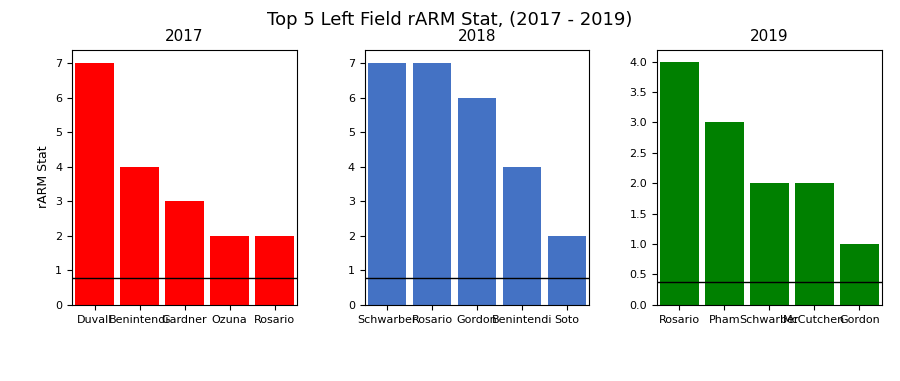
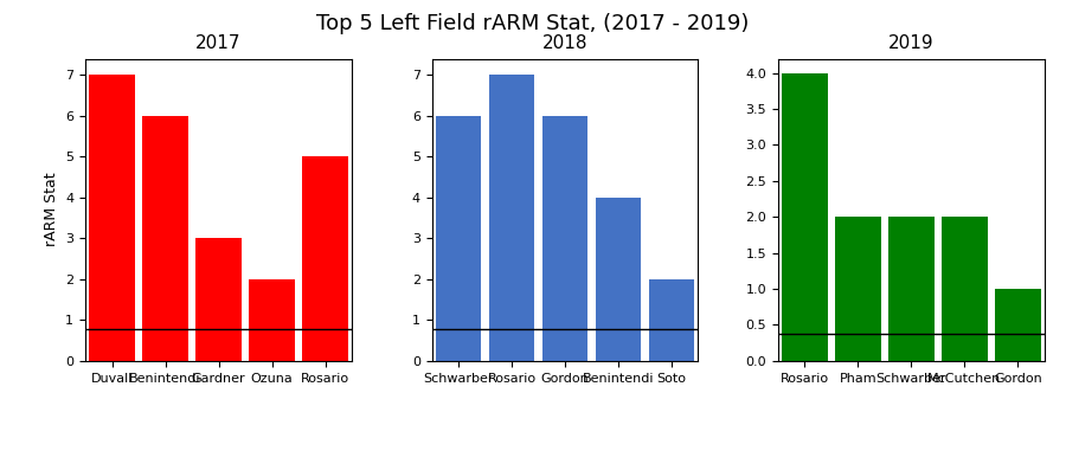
2017/Benintendi: 4 -> 6
2017/Rosario: 2 -> 5
2018/Schwarber: 7 -> 6
2019/Pham: 3 -> 2
